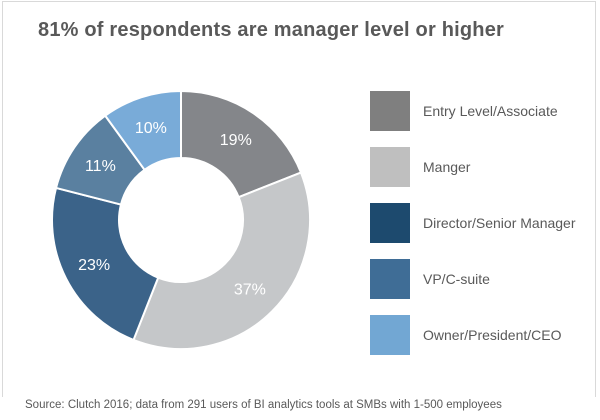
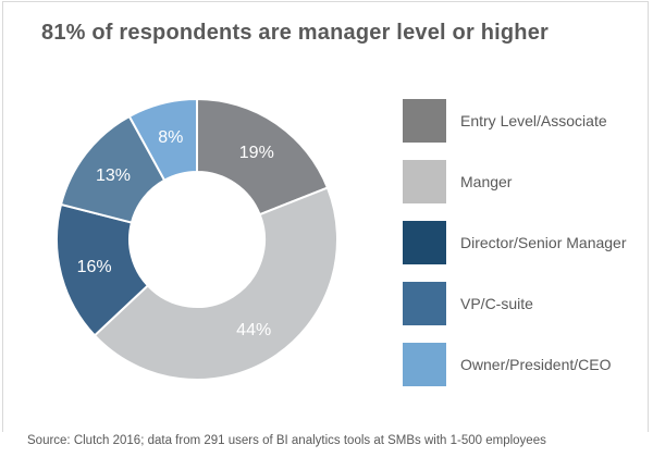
Manger: 37% -> 44%
Director/Senior Manager: 23% -> 16%
VP/C-suite: 11% -> 13%
Owner/President/CEO: 10% -> 8%
